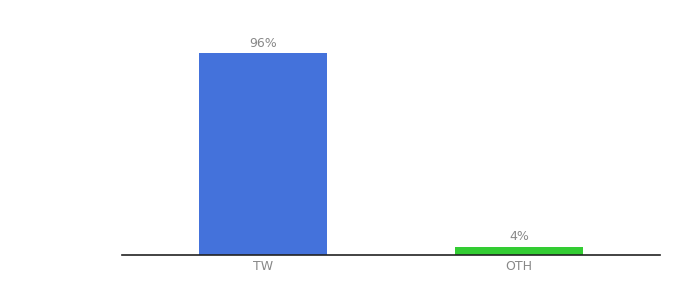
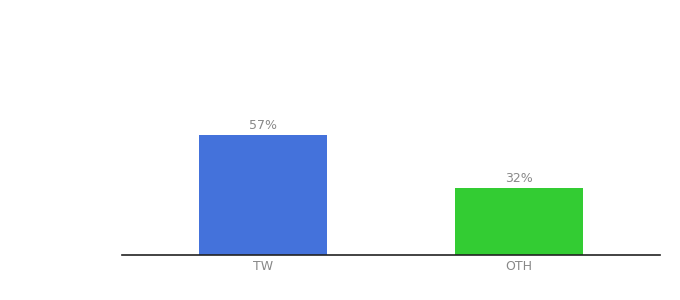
TW: 96% -> 57%
OTH: 4% -> 32%
